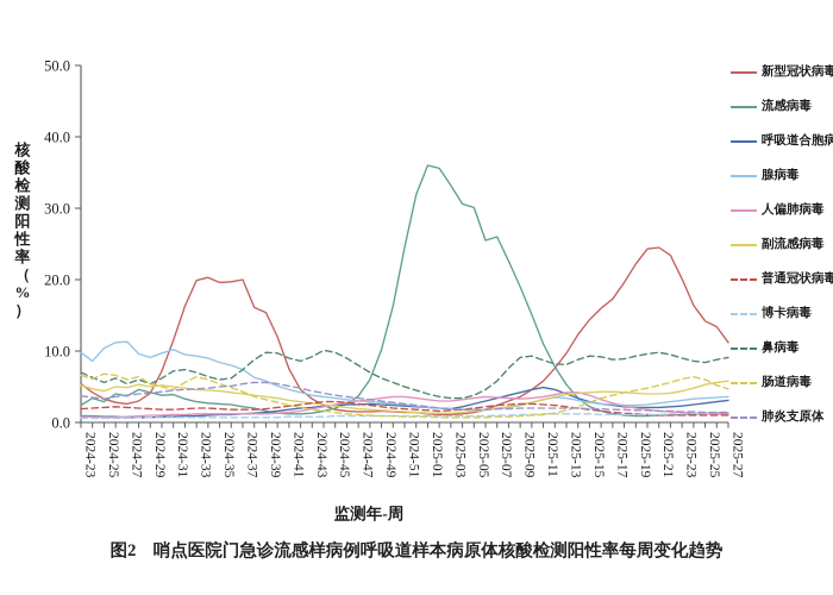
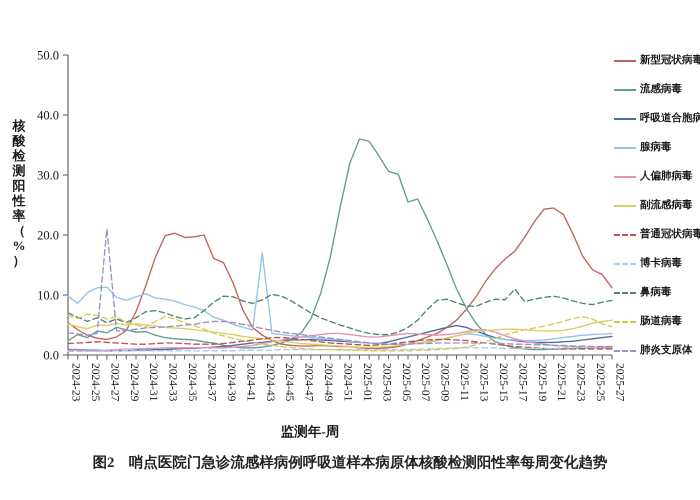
肺炎支原体/2024-27: 4 -> 21
腺病毒/2024-43: 4 -> 17
鼻病毒/2025-17: 9 -> 11
